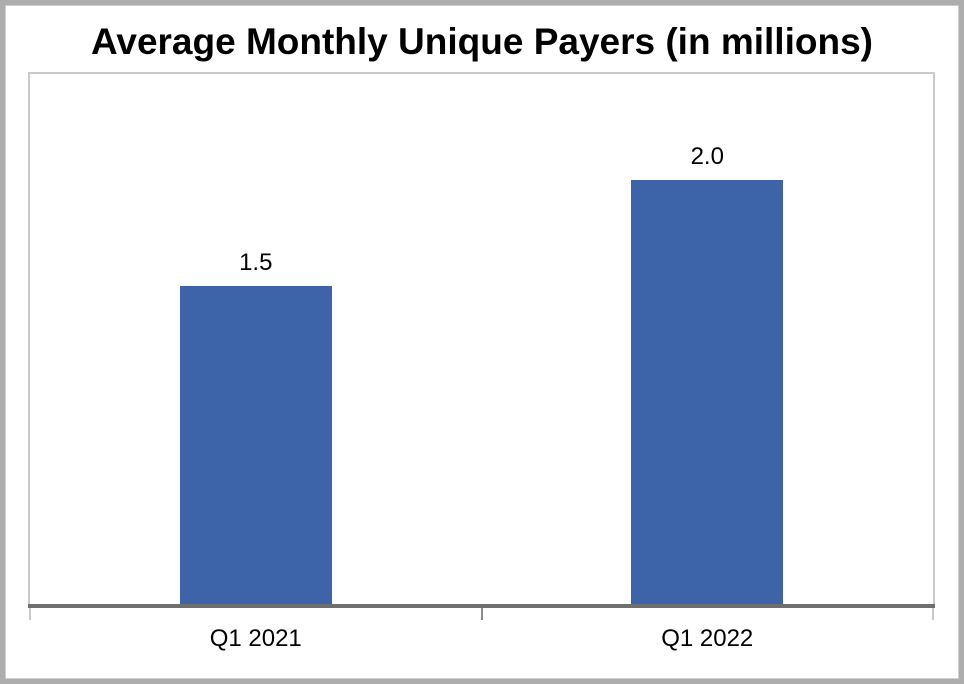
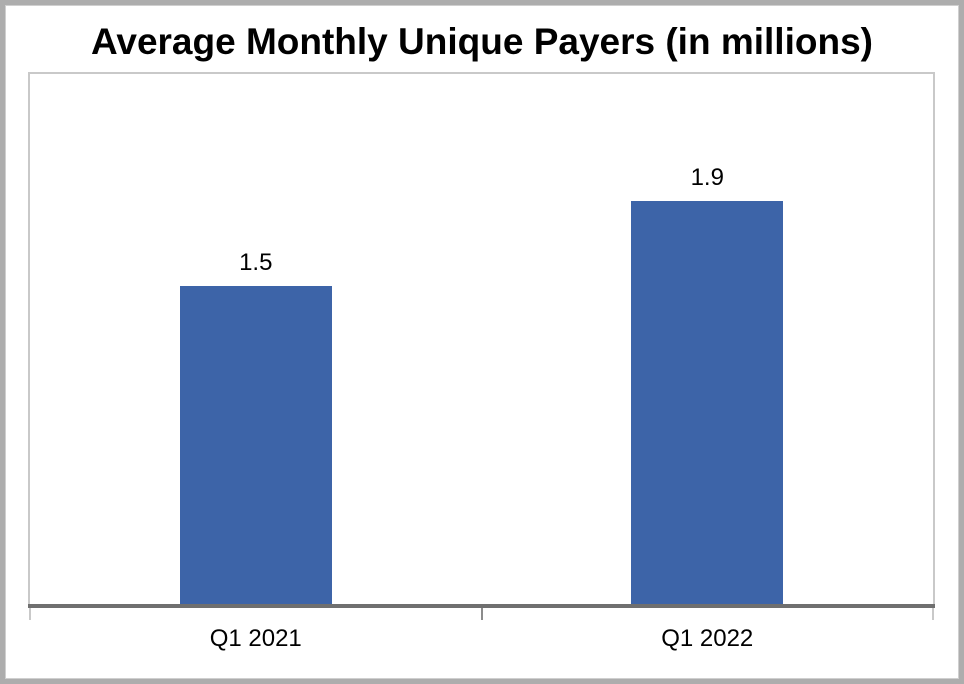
Q1 2022: 2.0 -> 1.9
